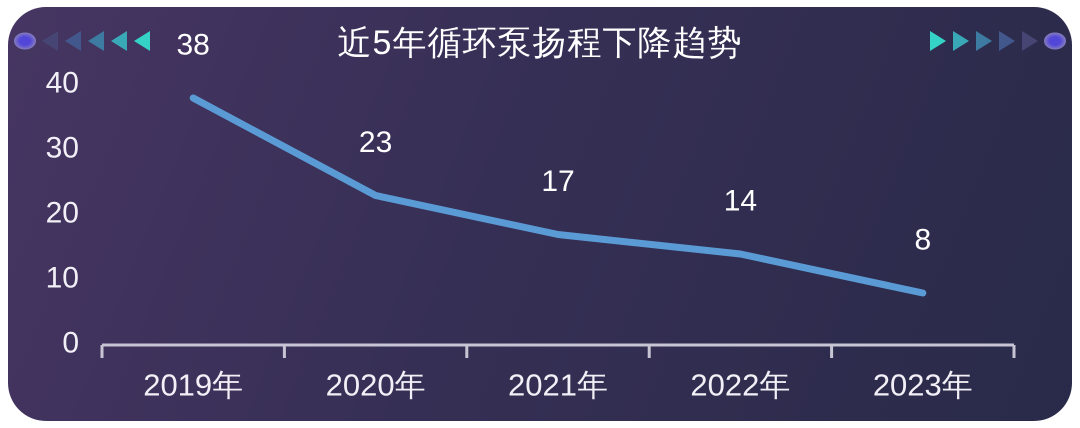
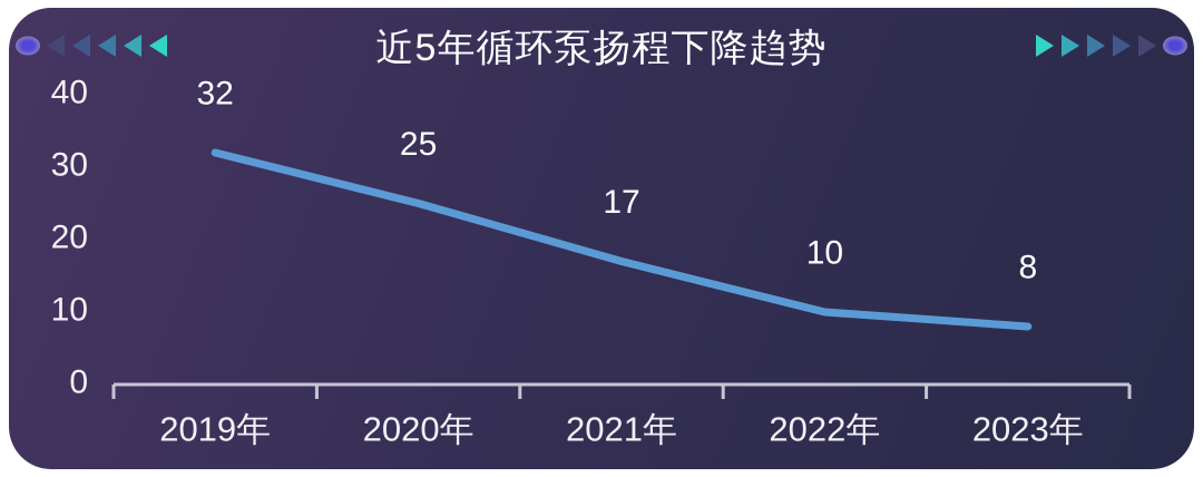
2019年: 38 -> 32
2020年: 23 -> 25
2022年: 14 -> 10
